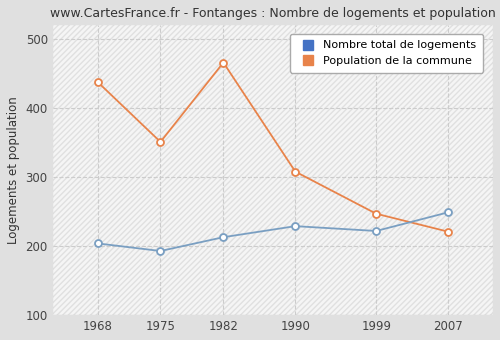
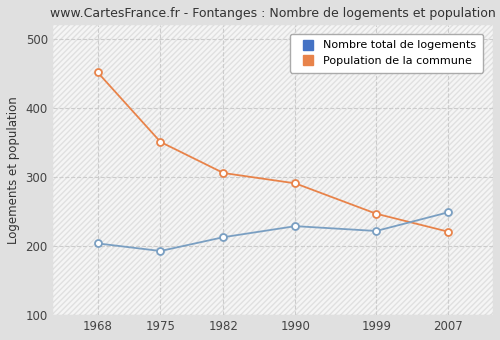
Population de la commune/1968: 438 -> 452
Population de la commune/1982: 466 -> 306
Population de la commune/1990: 308 -> 291
